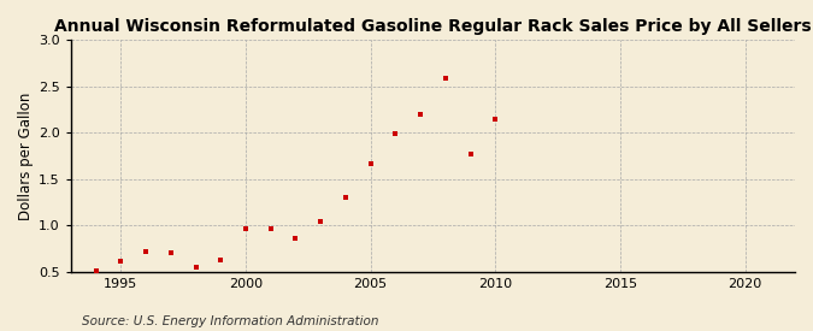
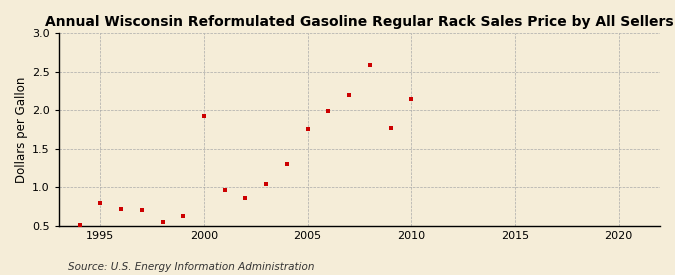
1995: 0.61 -> 0.80
2000: 0.97 -> 1.92
2005: 1.67 -> 1.76
